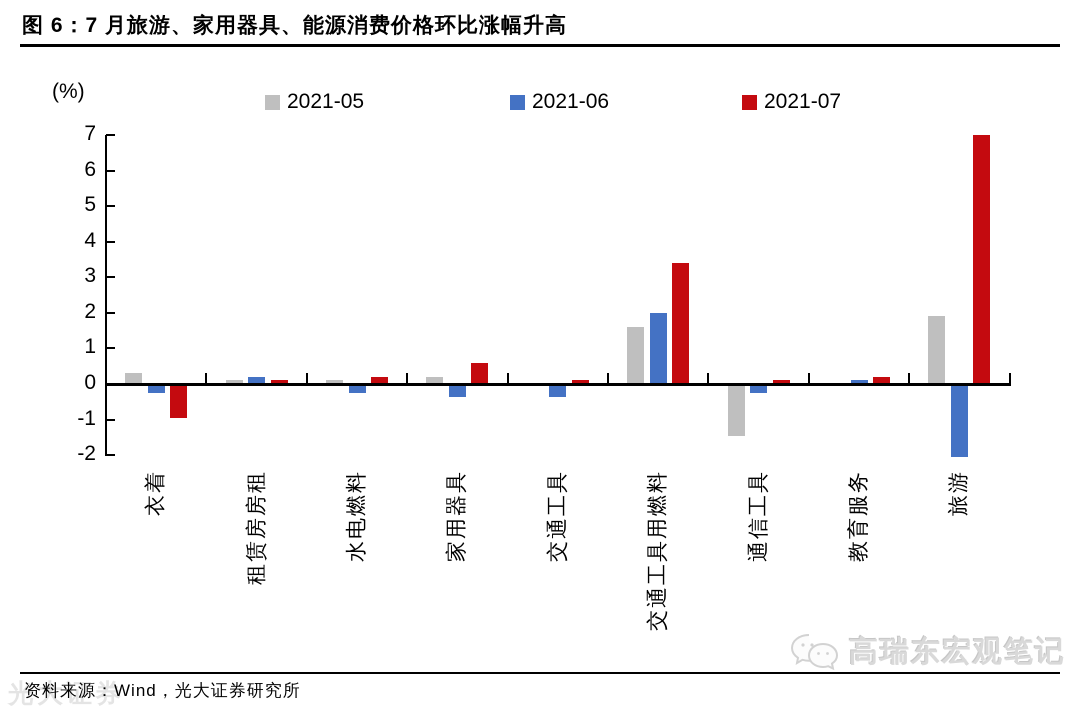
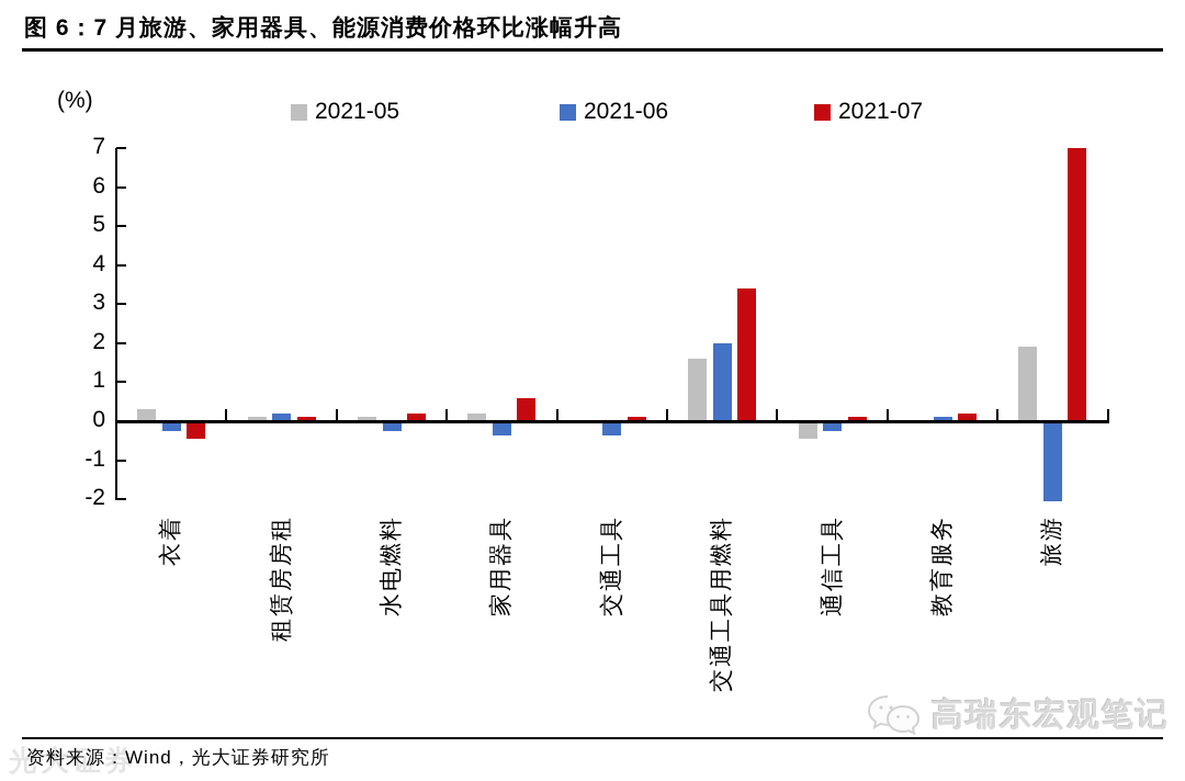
2021-07/衣着: -0.9 -> -0.4
2021-05/通信工具: -1.4 -> -0.4
